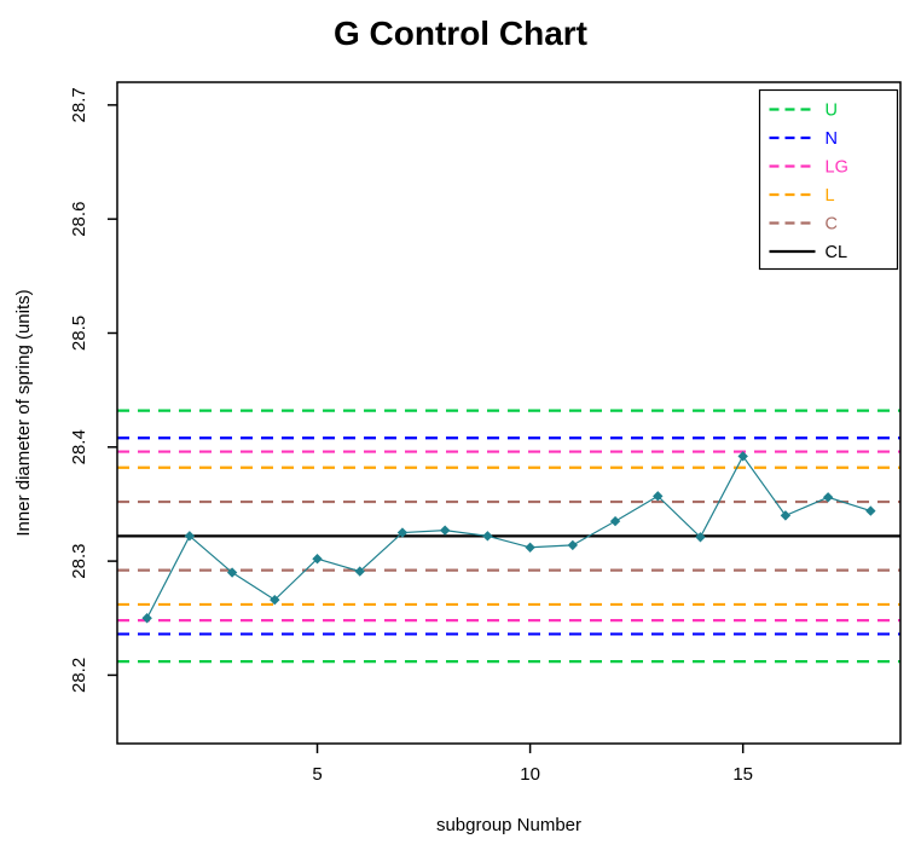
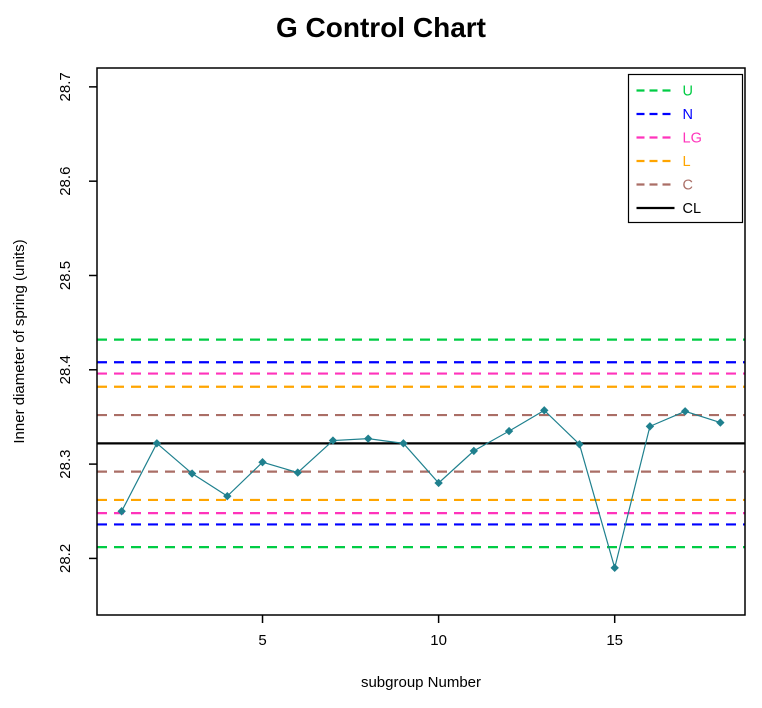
10: 28.31 -> 28.28
15: 28.39 -> 28.19
